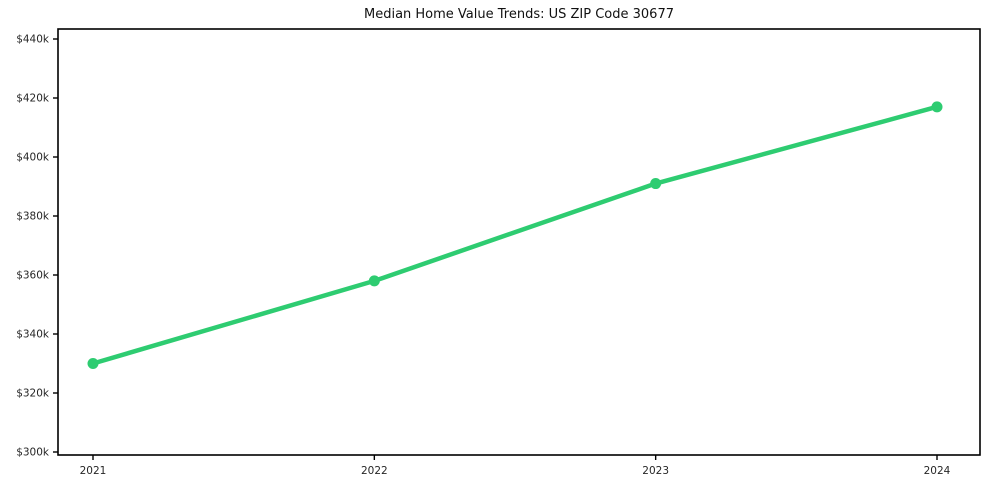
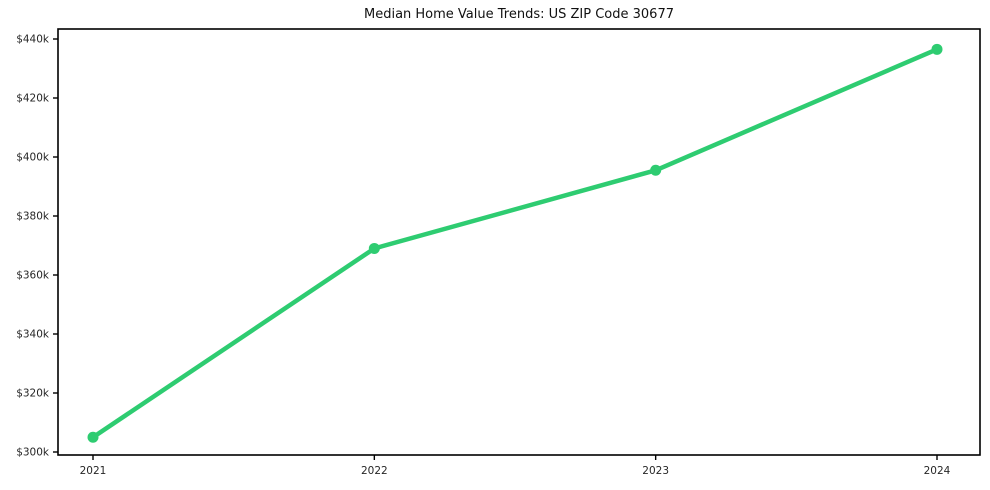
2021: $330k -> $305k
2022: $358k -> $369k
2023: $391k -> $396k
2024: $417k -> $436k
